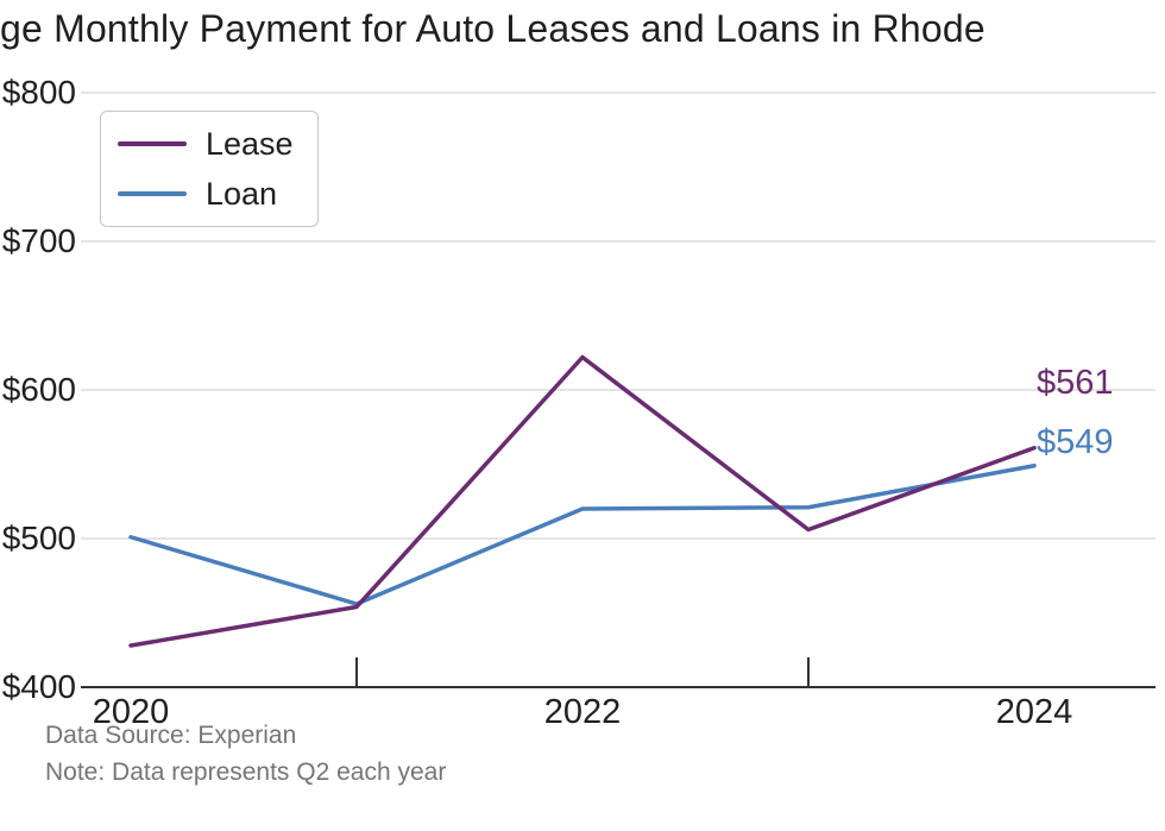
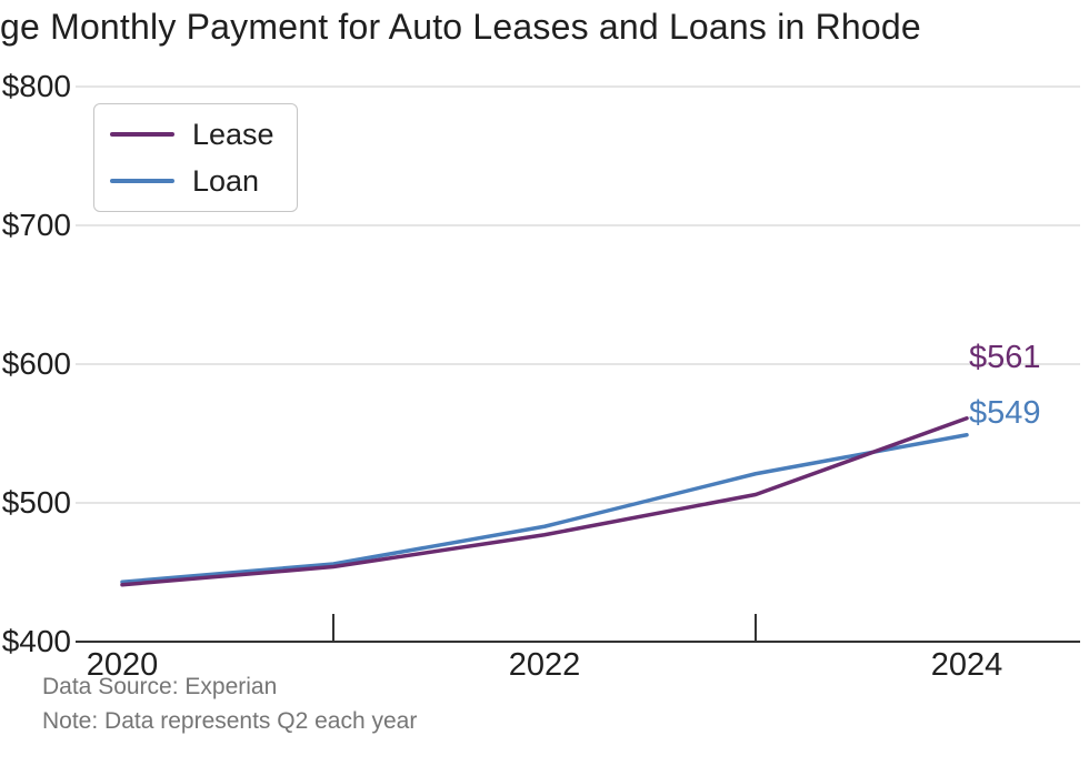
Lease/2020: $428 -> $441
Loan/2020: $501 -> $443
Lease/2022: $622 -> $477
Loan/2022: $520 -> $483
